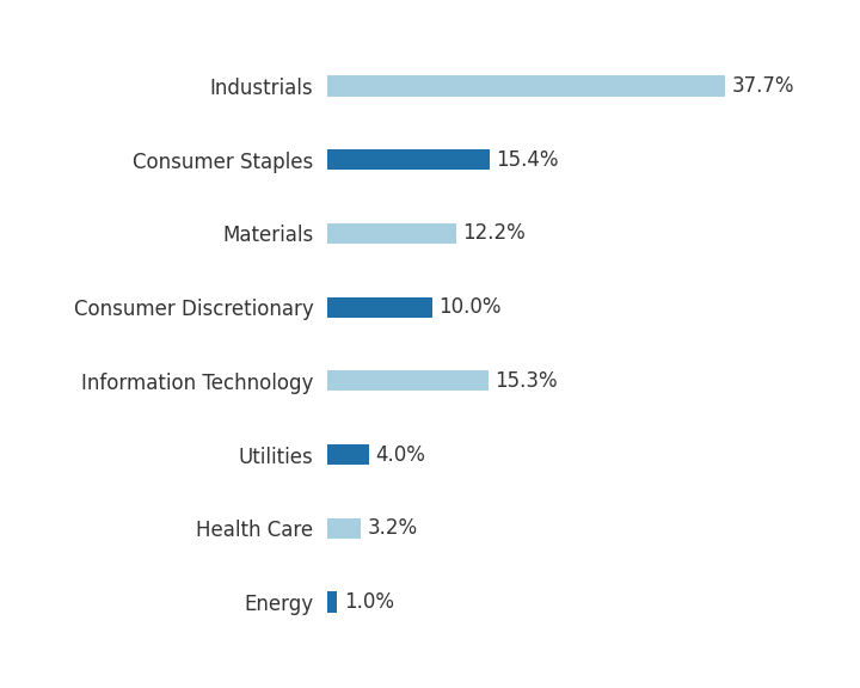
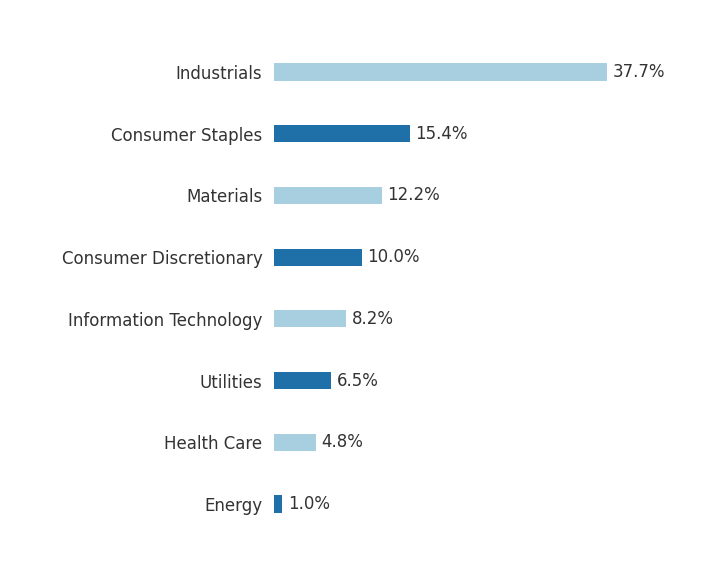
Information Technology: 15.3% -> 8.2%
Utilities: 4.0% -> 6.5%
Health Care: 3.2% -> 4.8%
